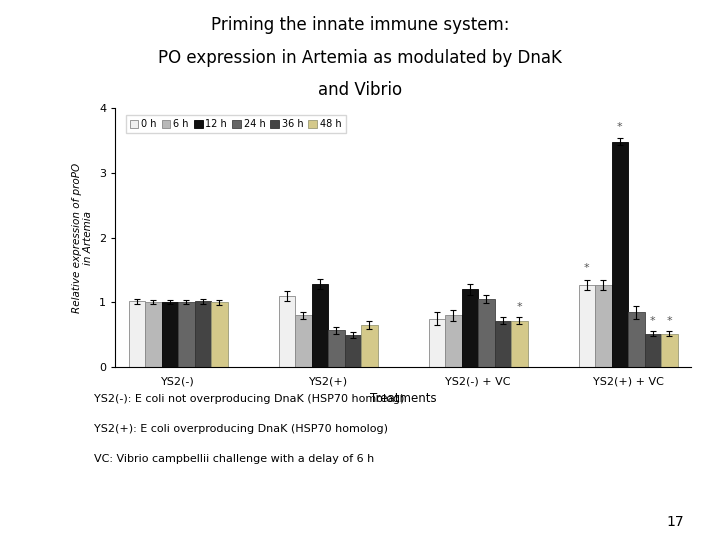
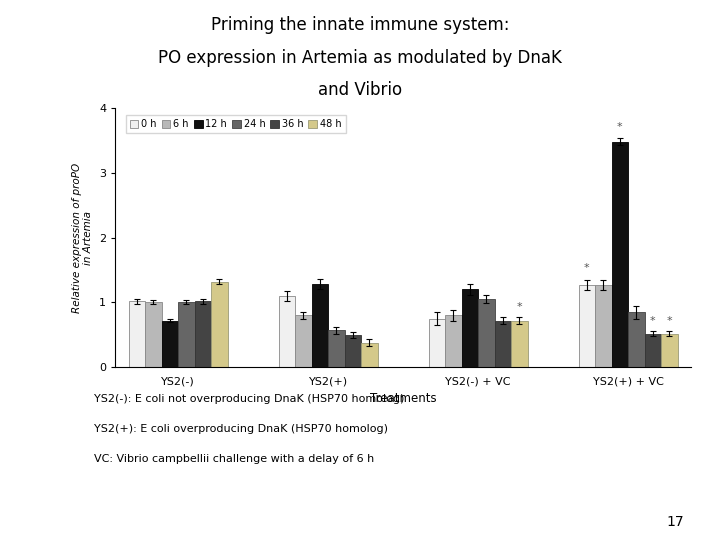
12 h/YS2(-): 1.00 -> 0.72
48 h/YS2(-): 1.00 -> 1.32
48 h/YS2(+): 0.65 -> 0.38
